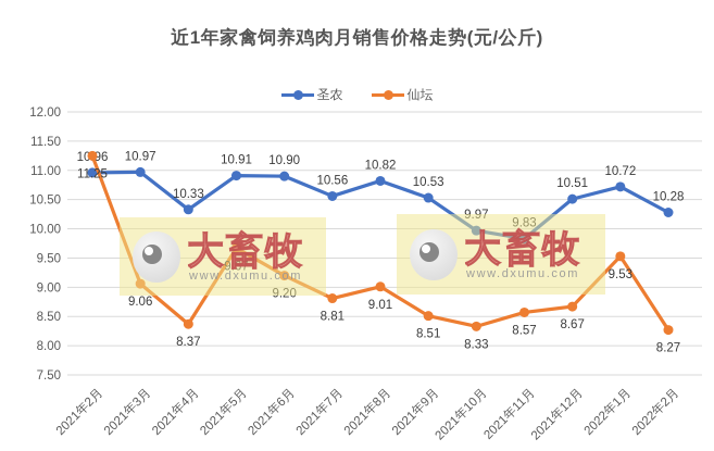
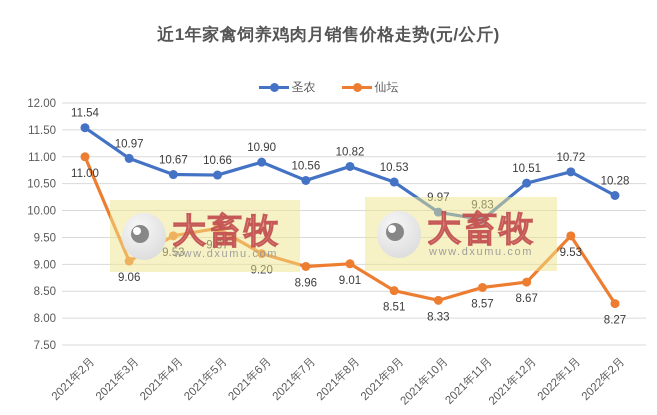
圣农/2021年2月: 10.96 -> 11.54
仙坛/2021年2月: 11.25 -> 11.00
圣农/2021年4月: 10.33 -> 10.67
仙坛/2021年4月: 8.37 -> 9.53
圣农/2021年5月: 10.91 -> 10.66
仙坛/2021年7月: 8.81 -> 8.96
